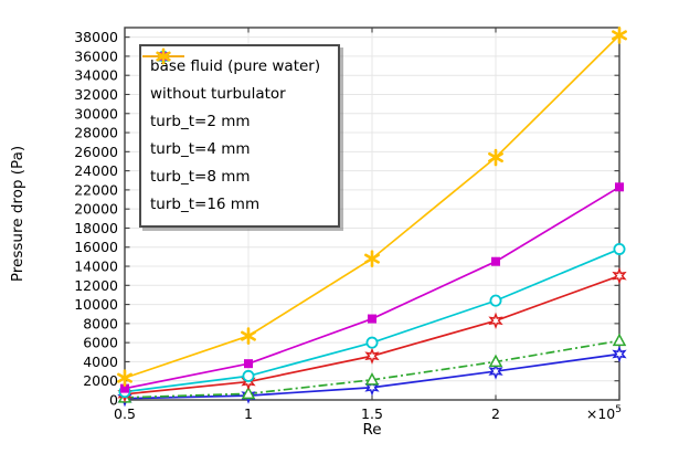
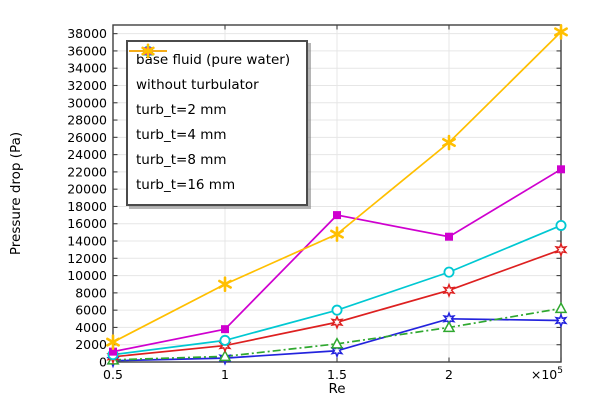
turb_t=16 mm/1: 7000 -> 9000
turb_t=8 mm/1.5: 8000 -> 17000
base fluid (pure water)/2: 3000 -> 5000
